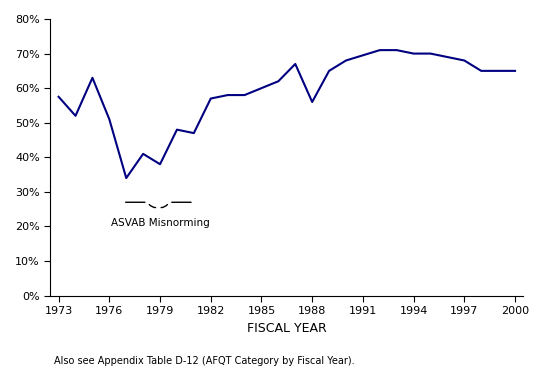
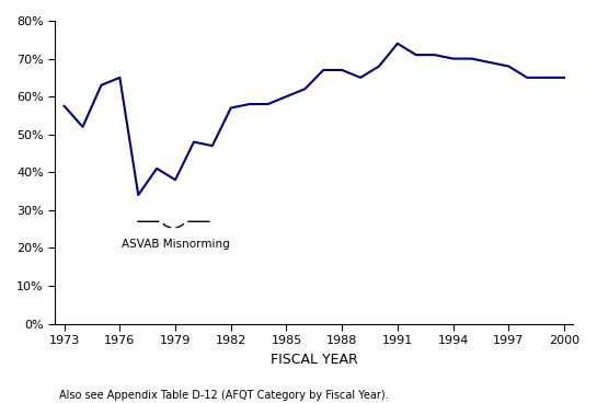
1976: 51.0% -> 65.0%
1988: 56.0% -> 67.0%
1991: 69.5% -> 74.0%
